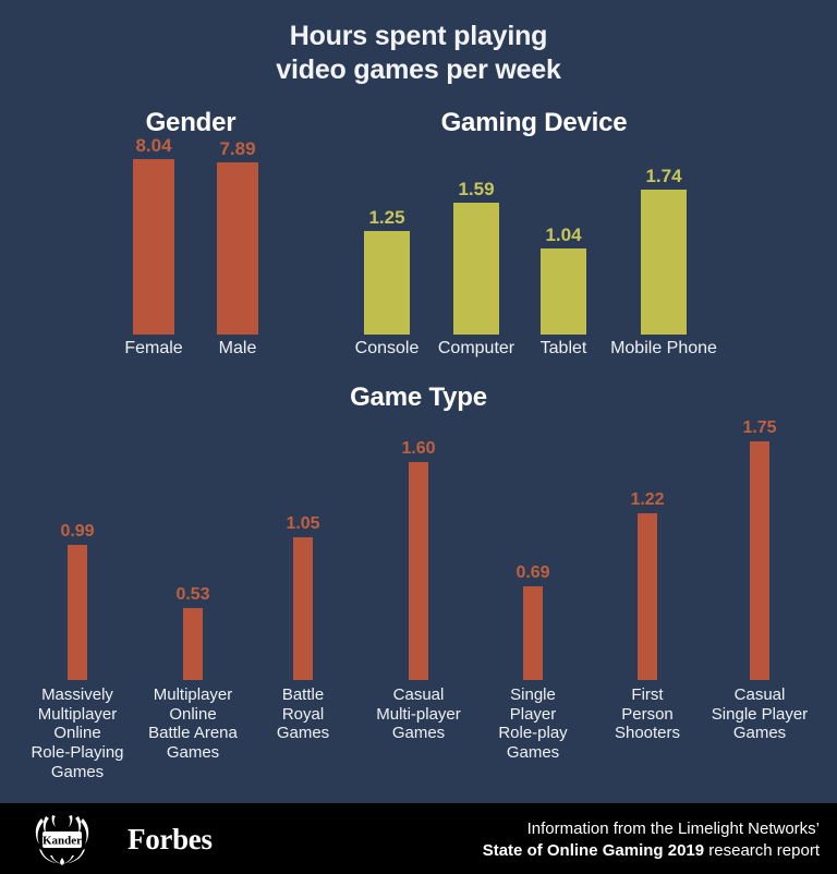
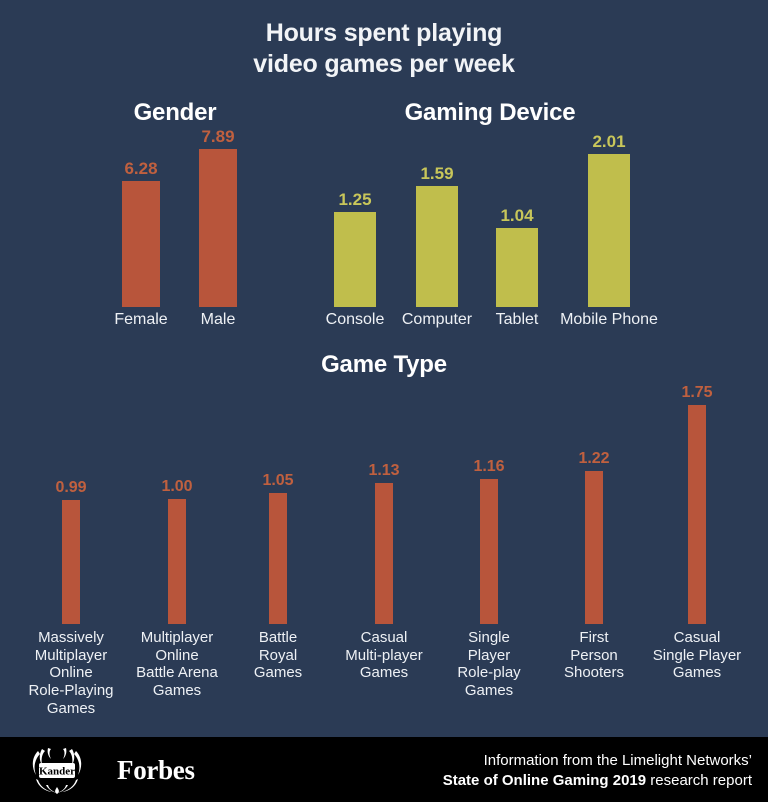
Gender/Female: 8.04 -> 6.28
Gaming Device/Mobile Phone: 1.74 -> 2.01
Game Type/Multiplayer Online Battle Arena Games: 0.53 -> 1.00
Game Type/Casual Multi-player Games: 1.60 -> 1.13
Game Type/Single Player Role-play Games: 0.69 -> 1.16
